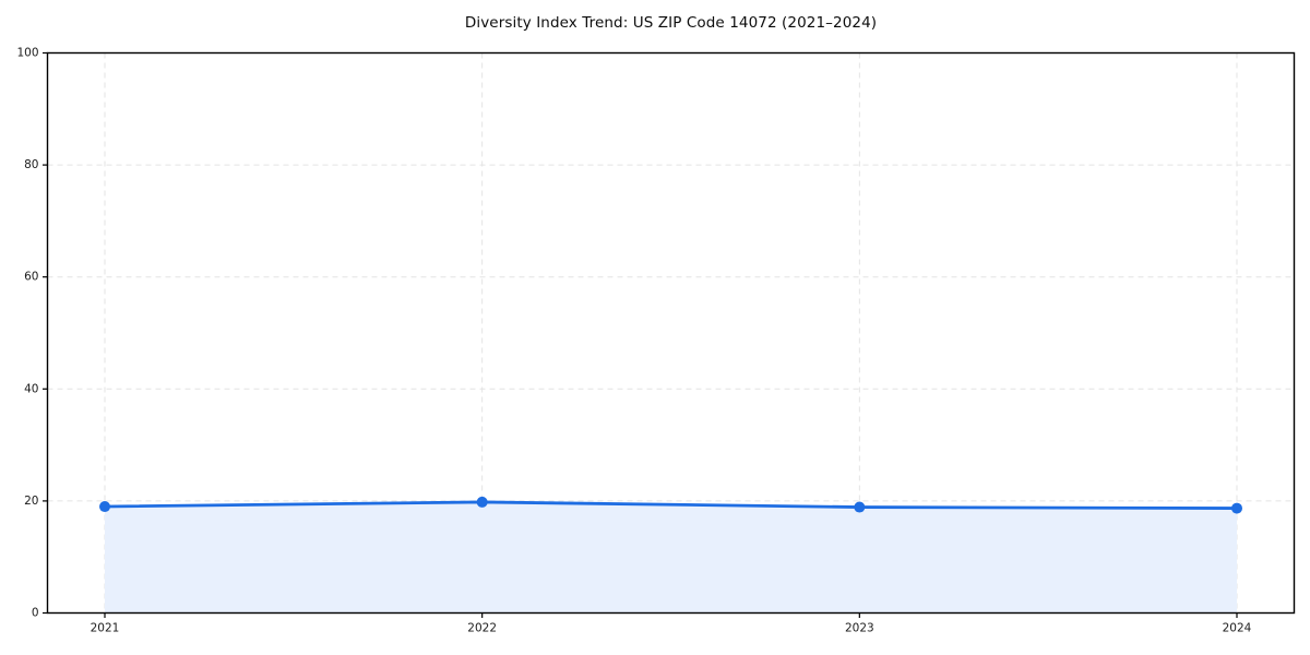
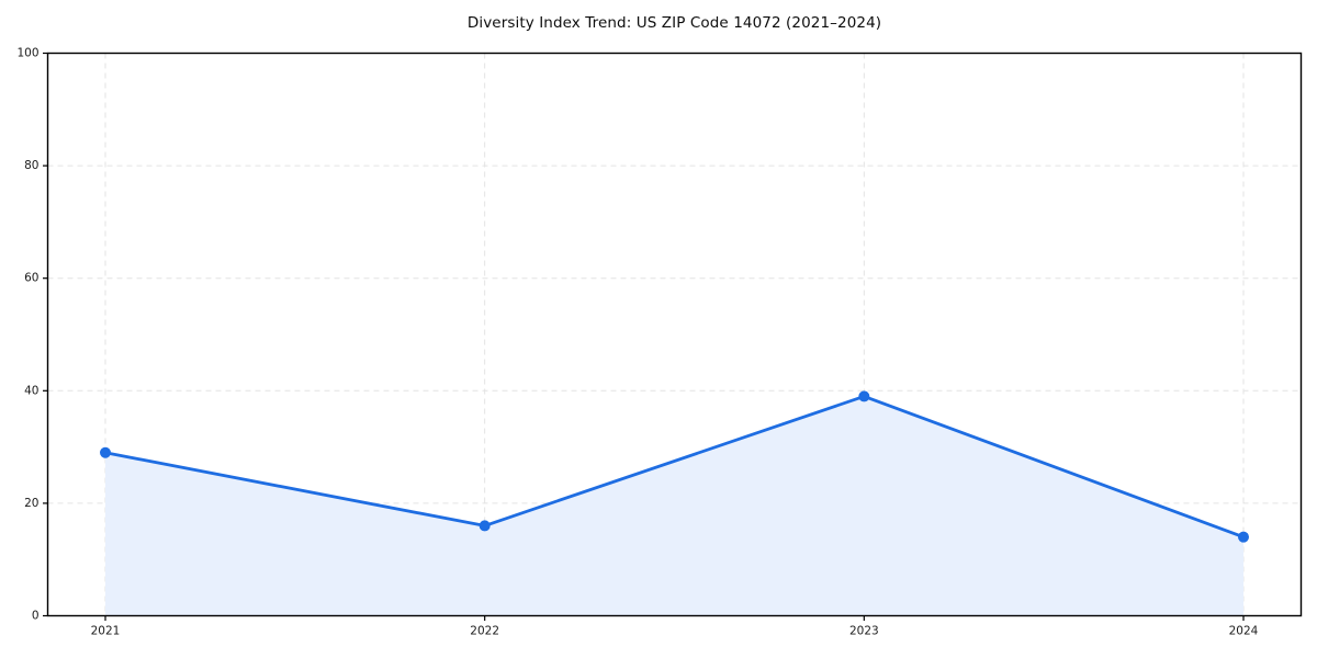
2021: 19 -> 29
2022: 20 -> 16
2023: 19 -> 39
2024: 19 -> 14
